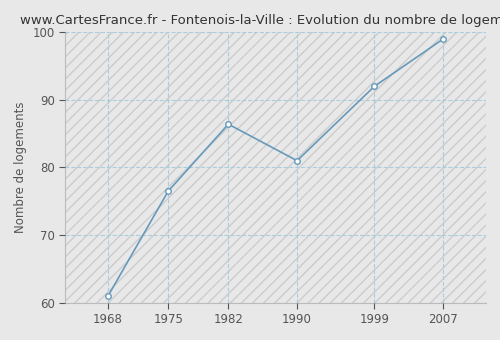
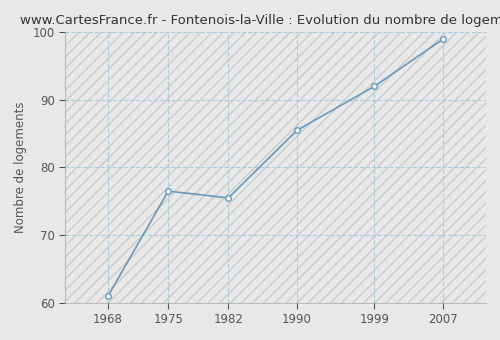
1982: 86.4 -> 75.5
1990: 81.0 -> 85.5
